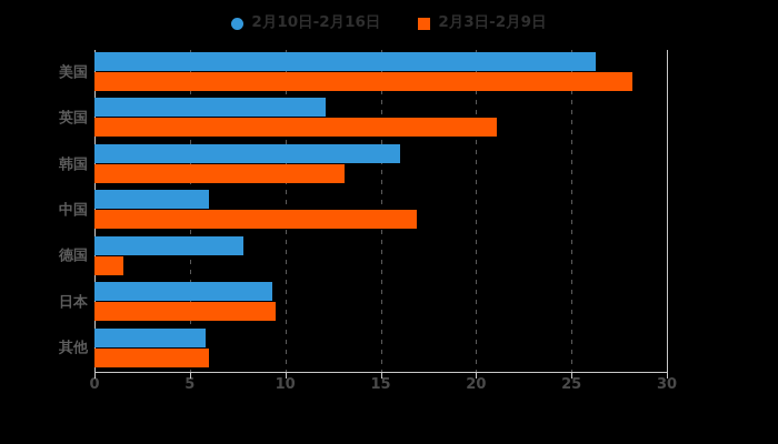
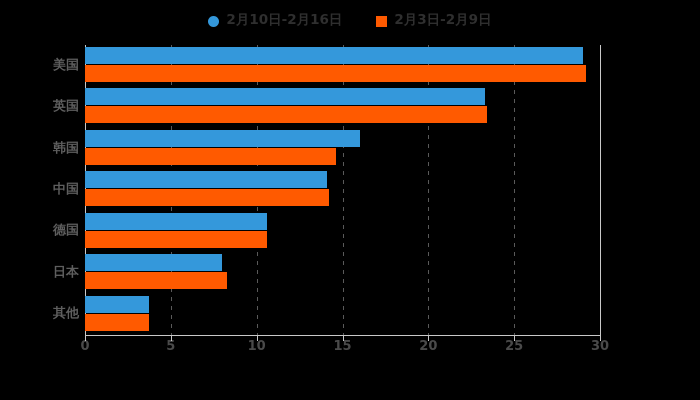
2月10日-2月16日/美国: 26.3 -> 29.0
2月3日-2月9日/美国: 28.2 -> 29.2
2月10日-2月16日/英国: 12.1 -> 23.3
2月3日-2月9日/英国: 21.1 -> 23.4
2月3日-2月9日/韩国: 13.1 -> 14.6
2月10日-2月16日/中国: 6.0 -> 14.1
2月3日-2月9日/中国: 16.9 -> 14.2
2月10日-2月16日/德国: 7.8 -> 10.6
2月3日-2月9日/德国: 1.5 -> 10.6
2月10日-2月16日/日本: 9.3 -> 8.0
2月3日-2月9日/日本: 9.5 -> 8.3
2月10日-2月16日/其他: 5.8 -> 3.7
2月3日-2月9日/其他: 6.0 -> 3.7
